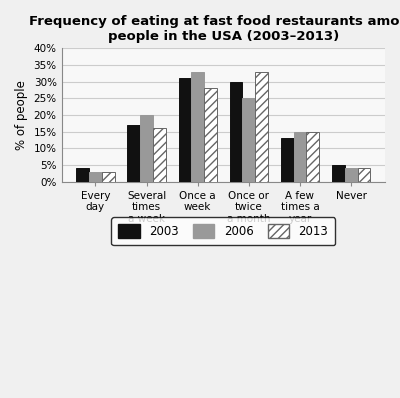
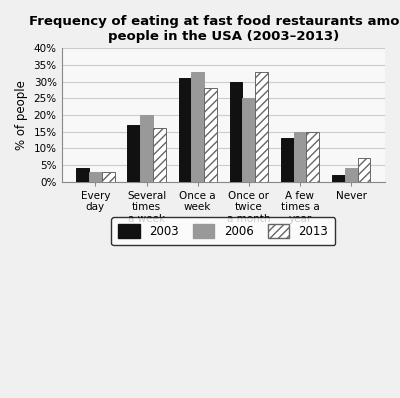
2003/Never: 5% -> 2%
2013/Never: 4% -> 7%
